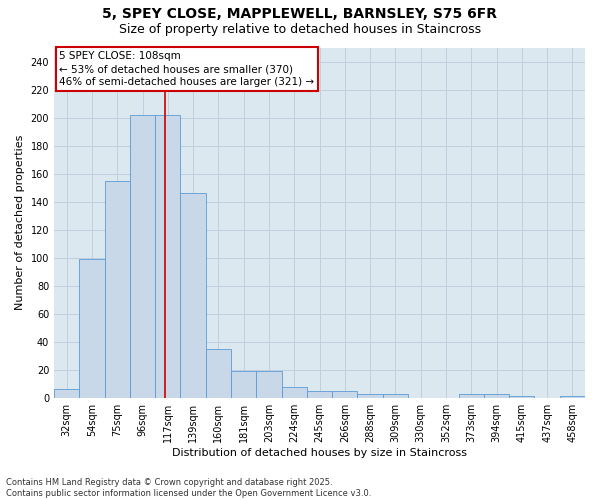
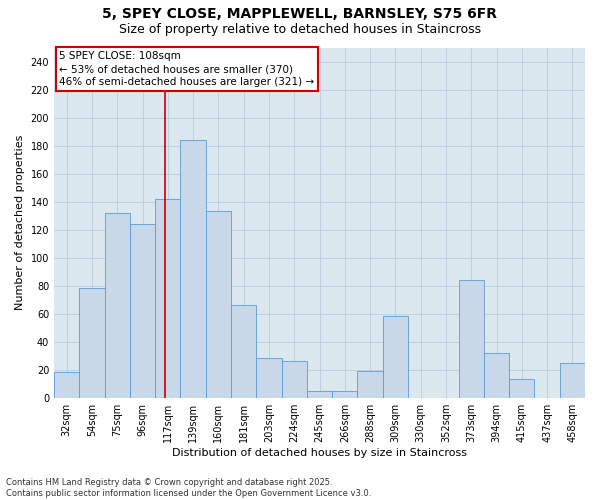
32sqm: 6 -> 18
54sqm: 99 -> 78
75sqm: 155 -> 132
96sqm: 202 -> 124
117sqm: 202 -> 142
139sqm: 146 -> 184
160sqm: 35 -> 133
181sqm: 19 -> 66
203sqm: 19 -> 28
224sqm: 8 -> 26
288sqm: 3 -> 19
309sqm: 3 -> 58
373sqm: 3 -> 84
394sqm: 3 -> 32
415sqm: 1 -> 13
458sqm: 1 -> 25
